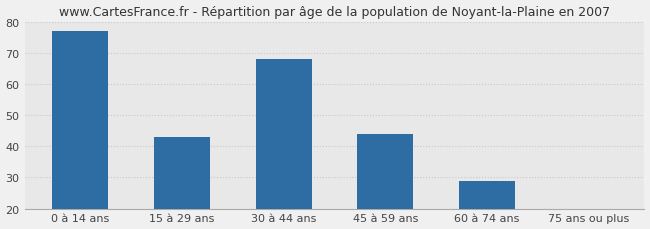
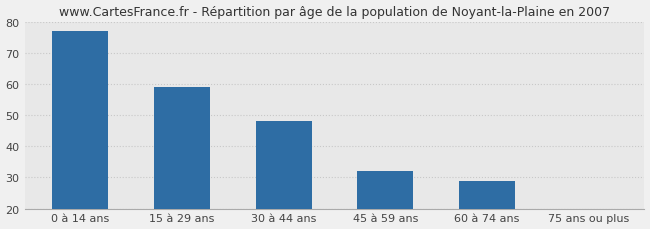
15 à 29 ans: 43 -> 59
30 à 44 ans: 68 -> 48
45 à 59 ans: 44 -> 32
